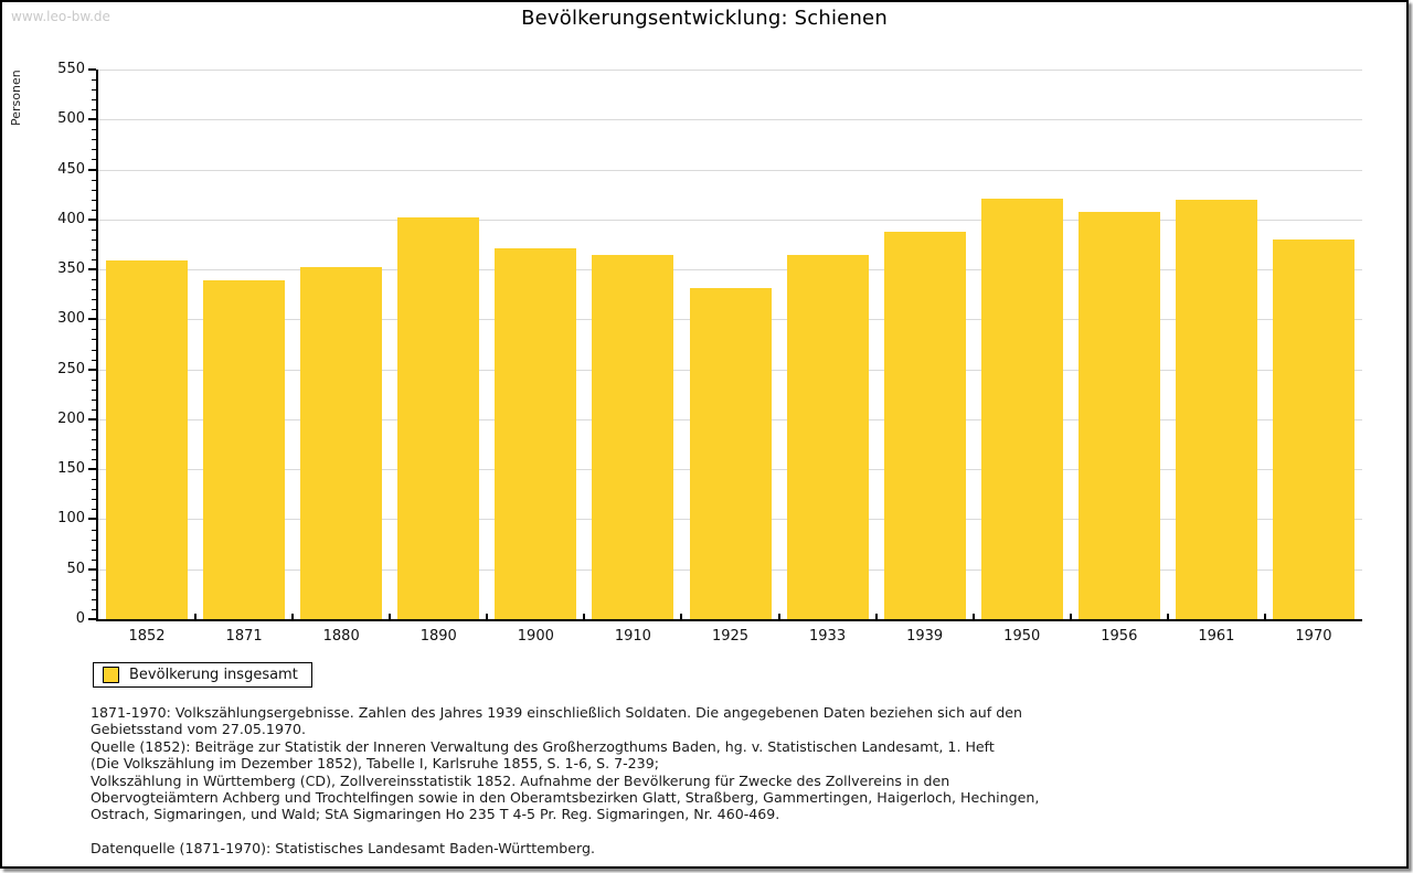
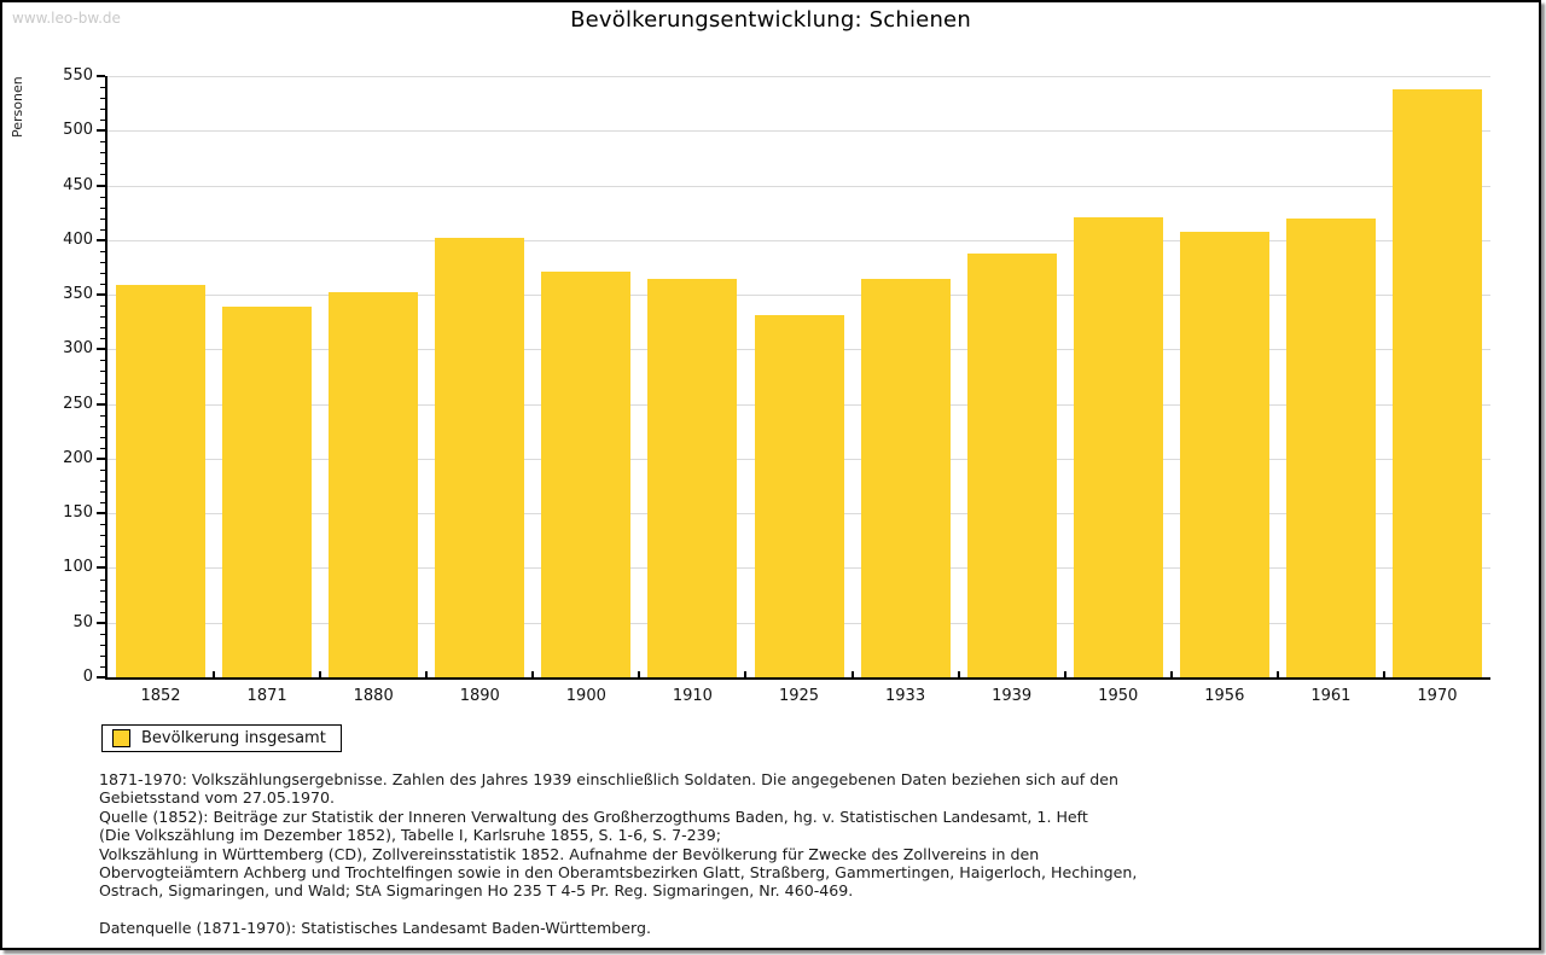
1970: 380 -> 540
